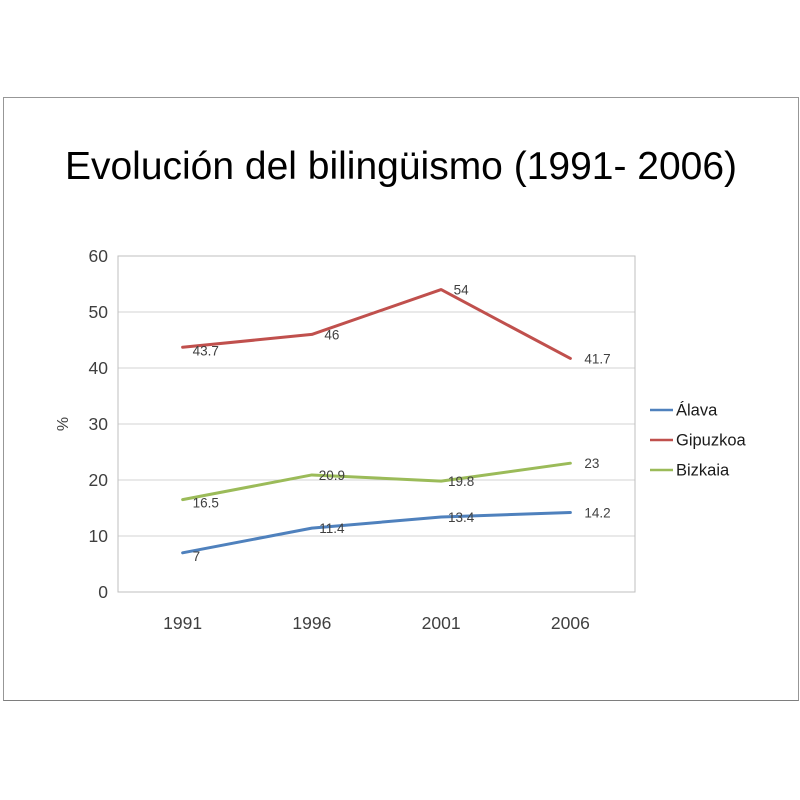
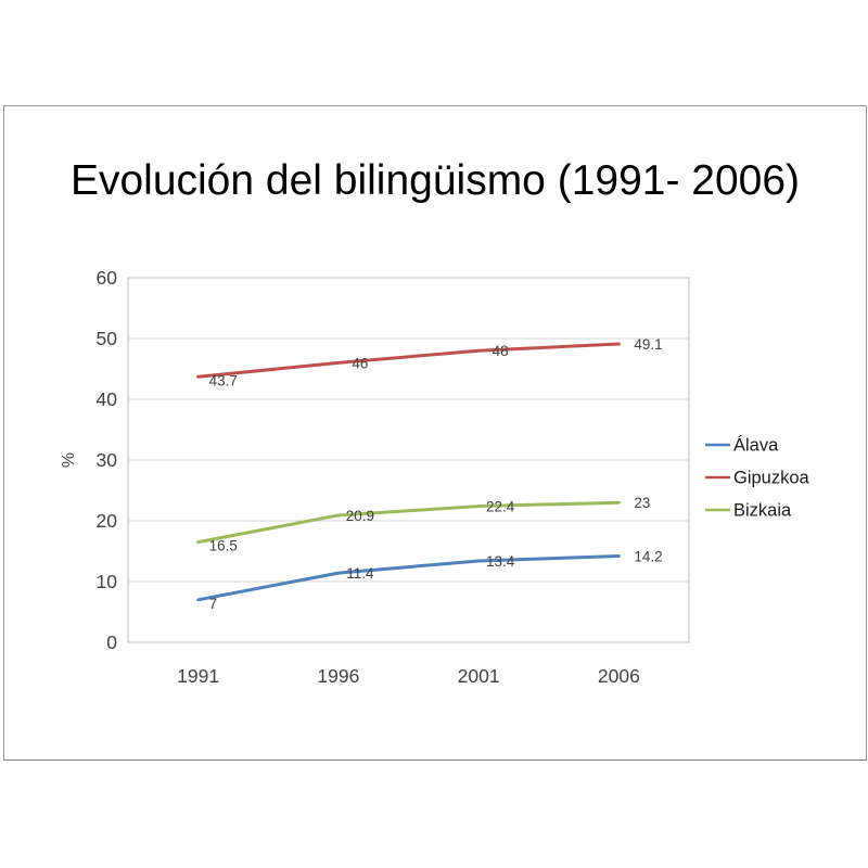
Gipuzkoa/2001: 54 -> 48
Bizkaia/2001: 19.8 -> 22.4
Gipuzkoa/2006: 41.7 -> 49.1
